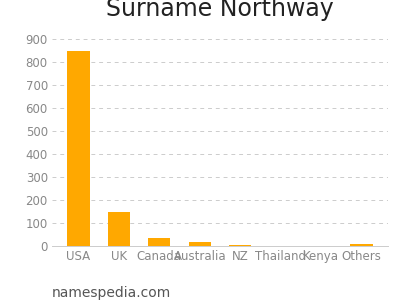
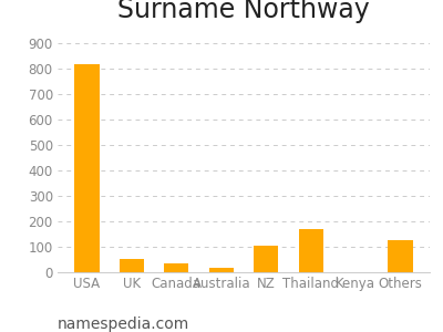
USA: 845 -> 815
UK: 148 -> 50
NZ: 4 -> 105
Thailand: 2 -> 170
Others: 7 -> 125
